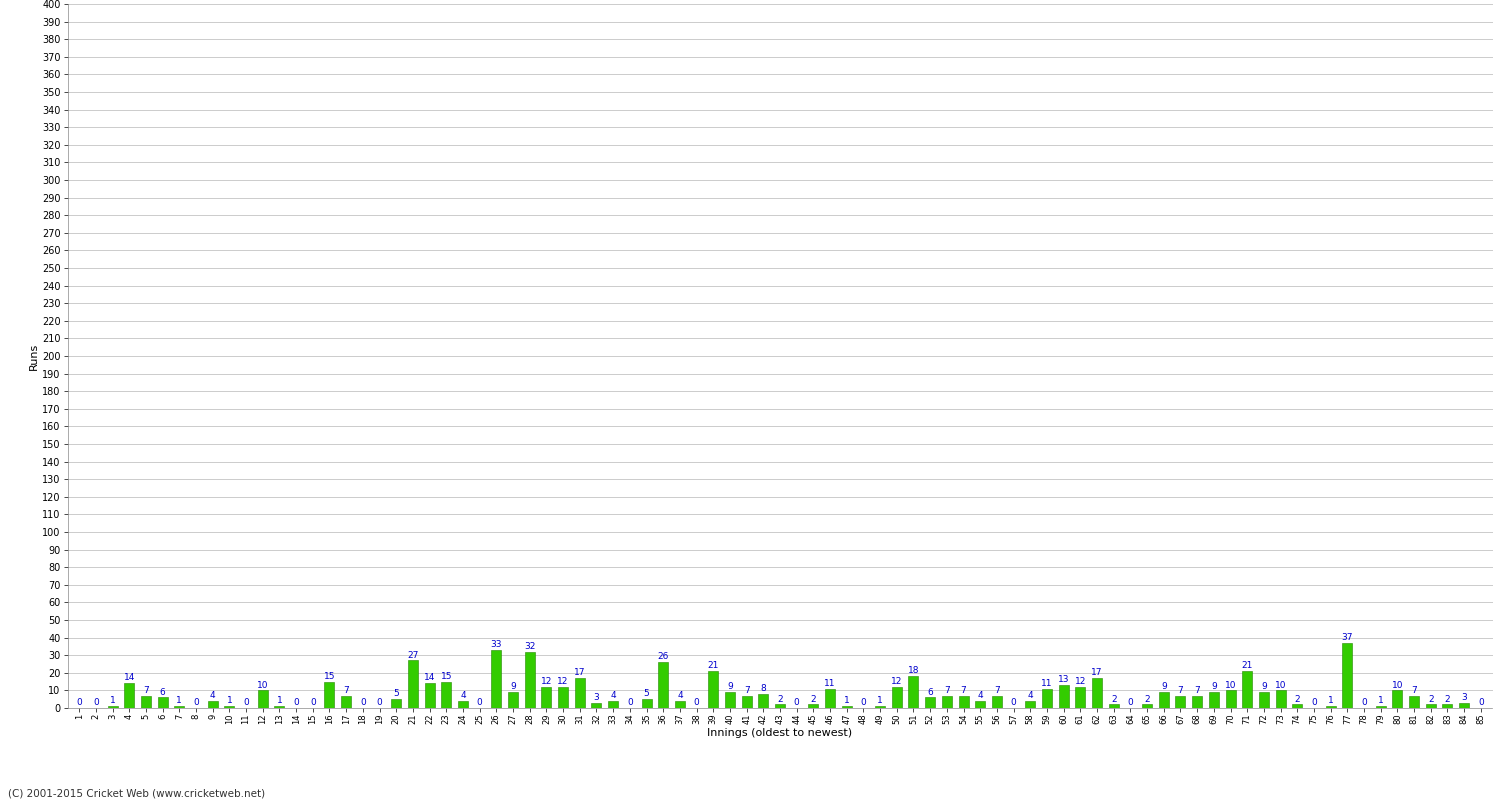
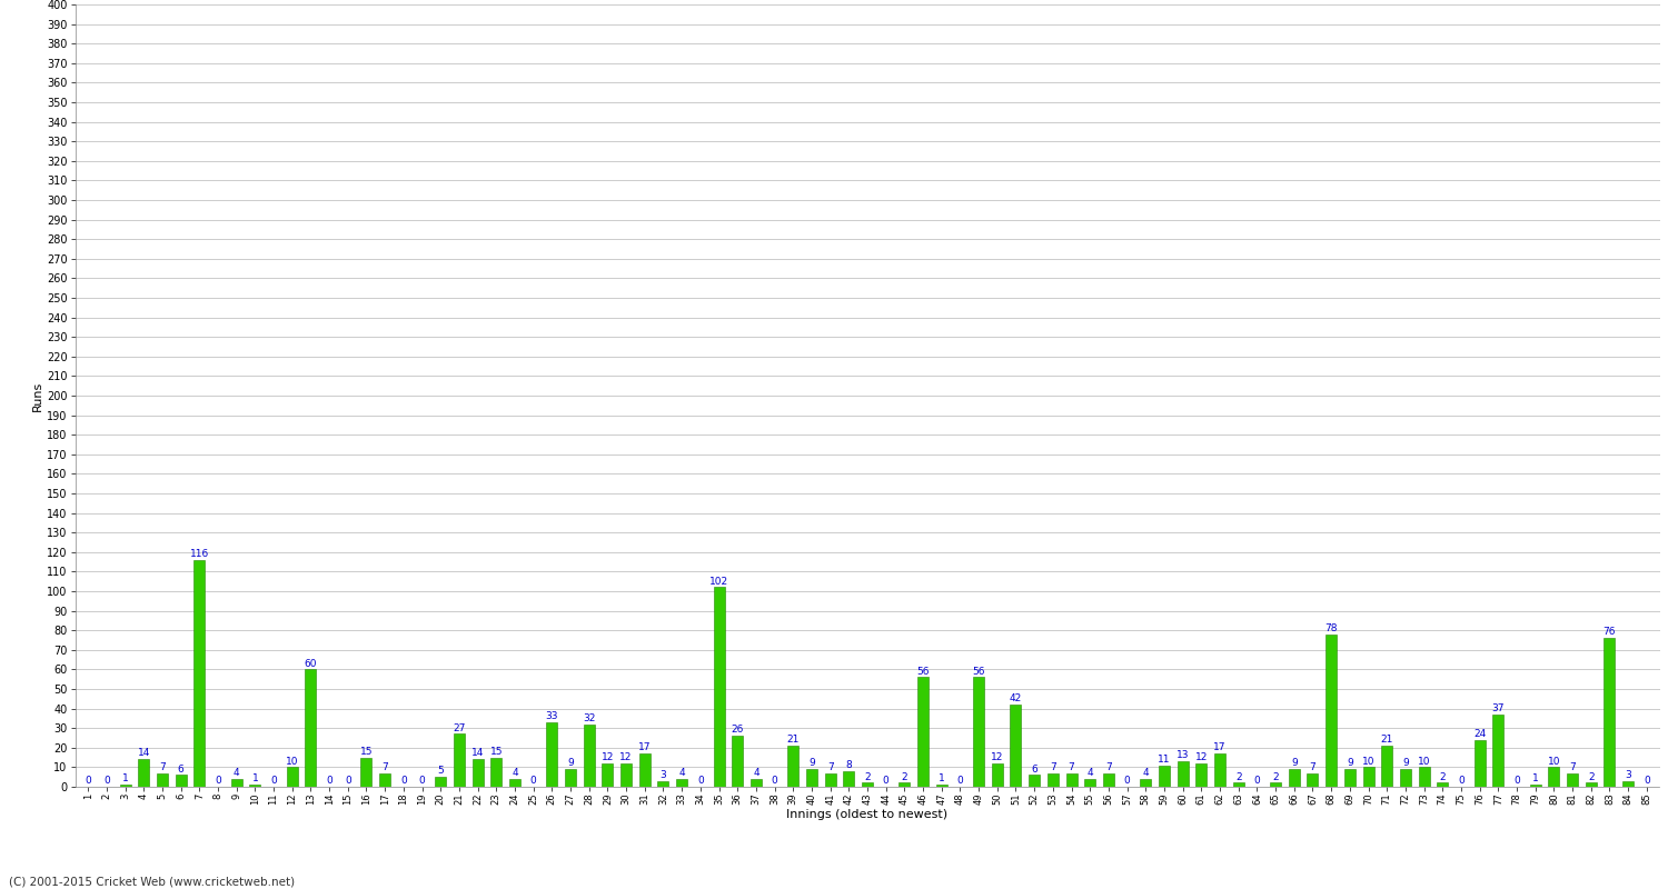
7: 1 -> 116
13: 1 -> 60
35: 5 -> 102
46: 11 -> 56
49: 1 -> 56
51: 18 -> 42
68: 7 -> 78
76: 1 -> 24
83: 2 -> 76
